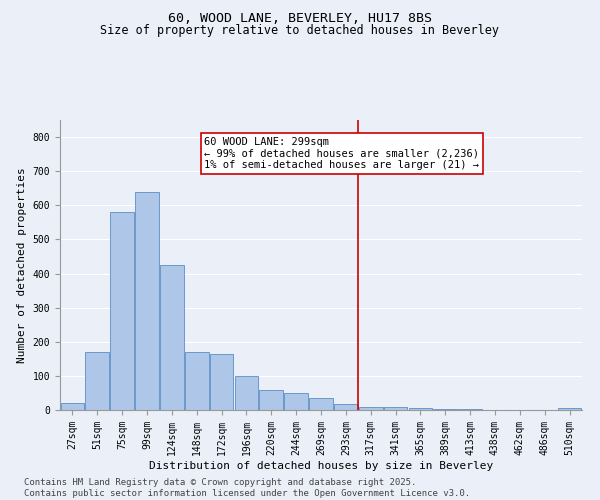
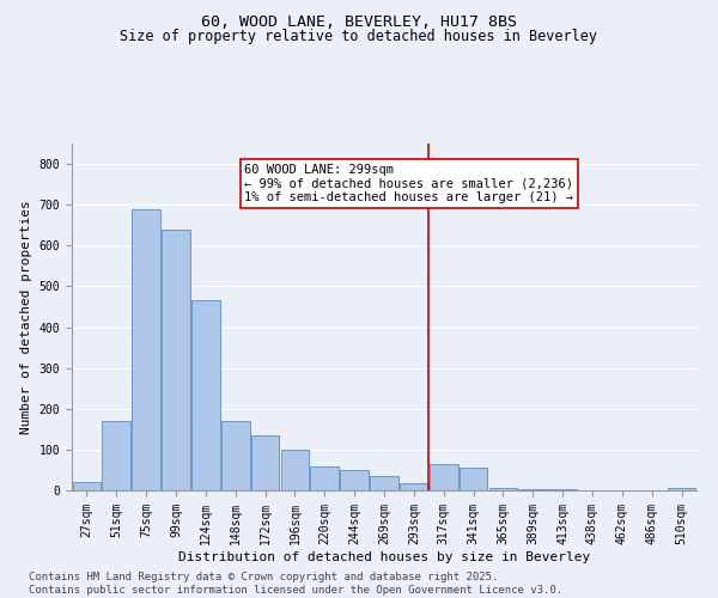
75sqm: 580 -> 690
124sqm: 425 -> 465
172sqm: 165 -> 135
317sqm: 10 -> 65
341sqm: 8 -> 55
